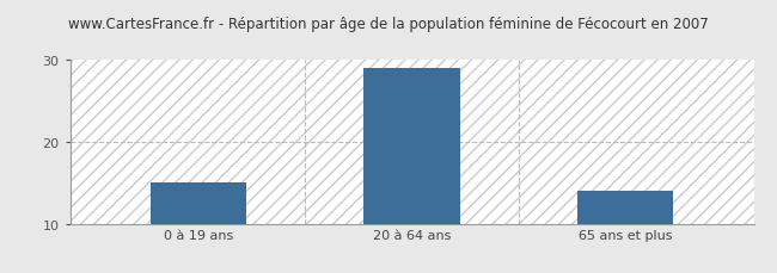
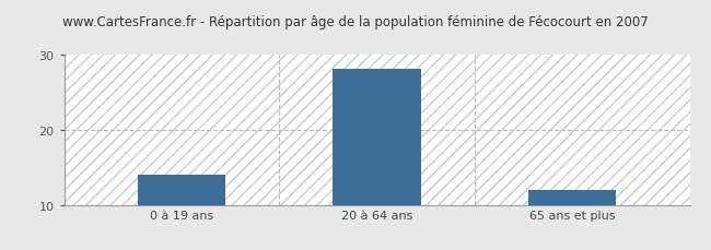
0 à 19 ans: 15 -> 14
20 à 64 ans: 29 -> 28
65 ans et plus: 14 -> 12
